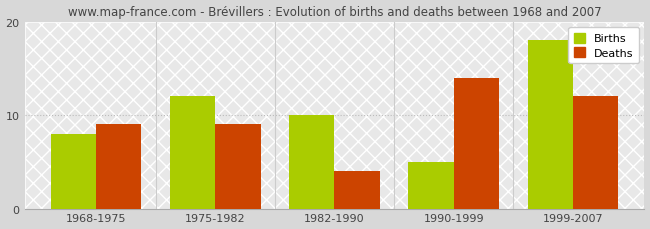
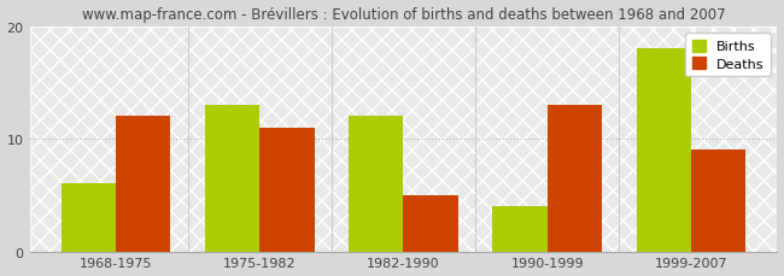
Births/1968-1975: 8 -> 6
Deaths/1968-1975: 9 -> 12
Births/1975-1982: 12 -> 13
Deaths/1975-1982: 9 -> 11
Births/1982-1990: 10 -> 12
Deaths/1982-1990: 4 -> 5
Births/1990-1999: 5 -> 4
Deaths/1990-1999: 14 -> 13
Deaths/1999-2007: 12 -> 9
